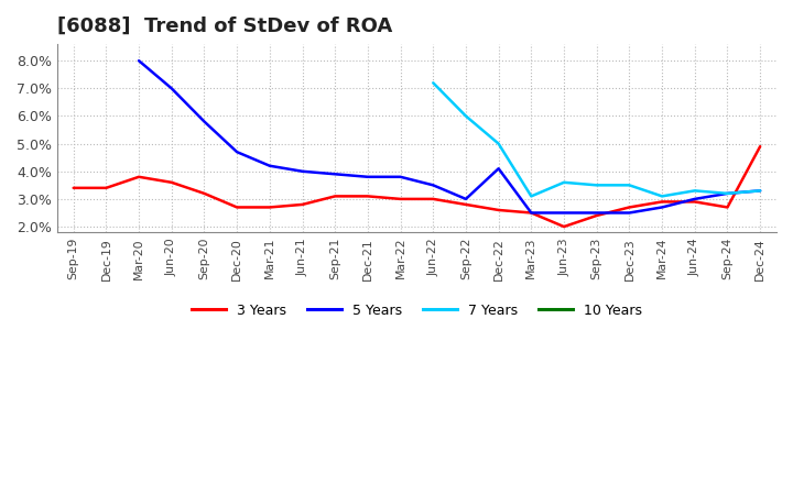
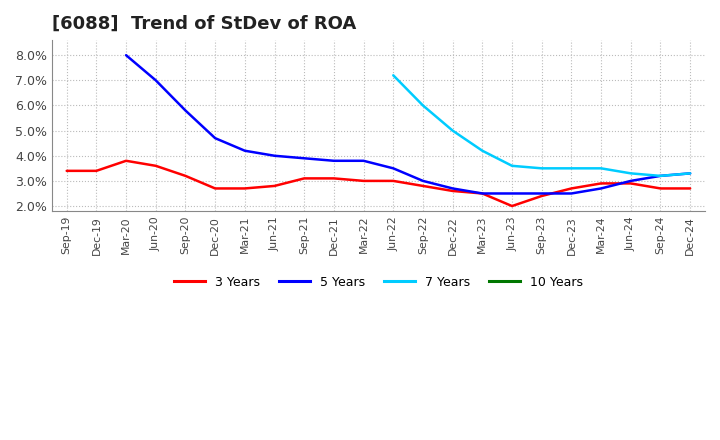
5 Years/Dec-22: 4.1% -> 2.7%
7 Years/Mar-23: 3.1% -> 4.2%
7 Years/Mar-24: 3.1% -> 3.5%
3 Years/Dec-24: 4.9% -> 2.7%
